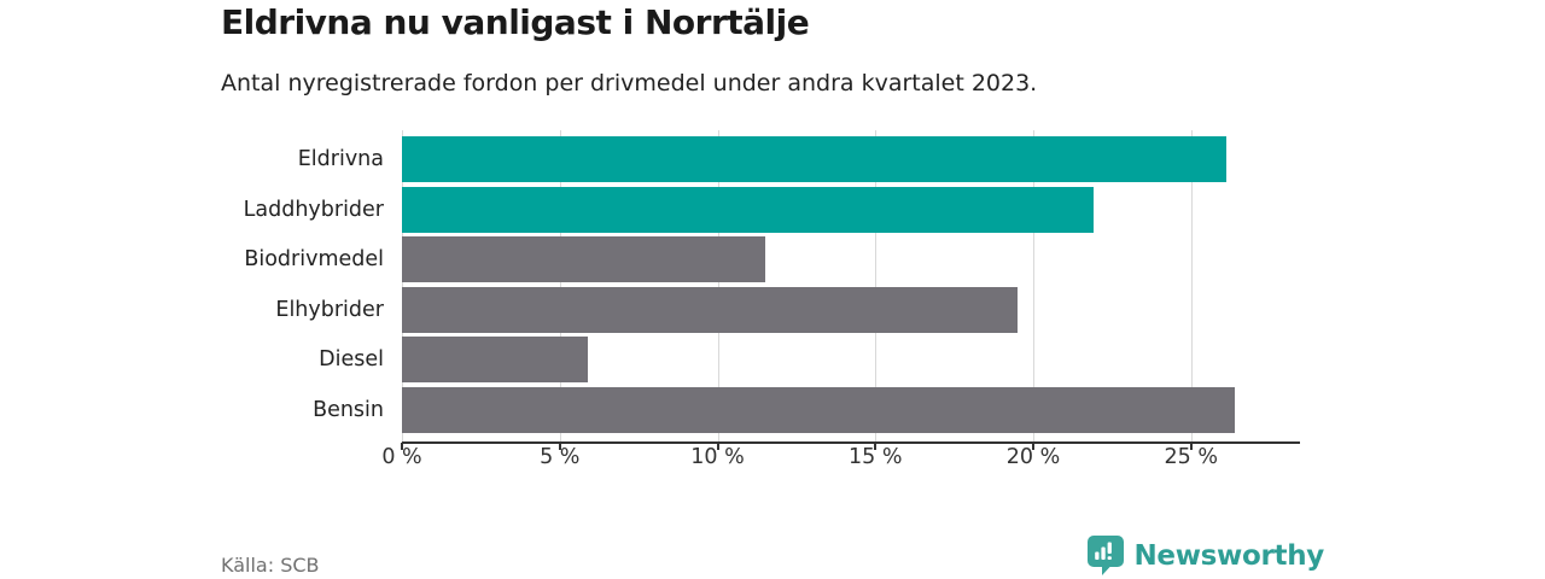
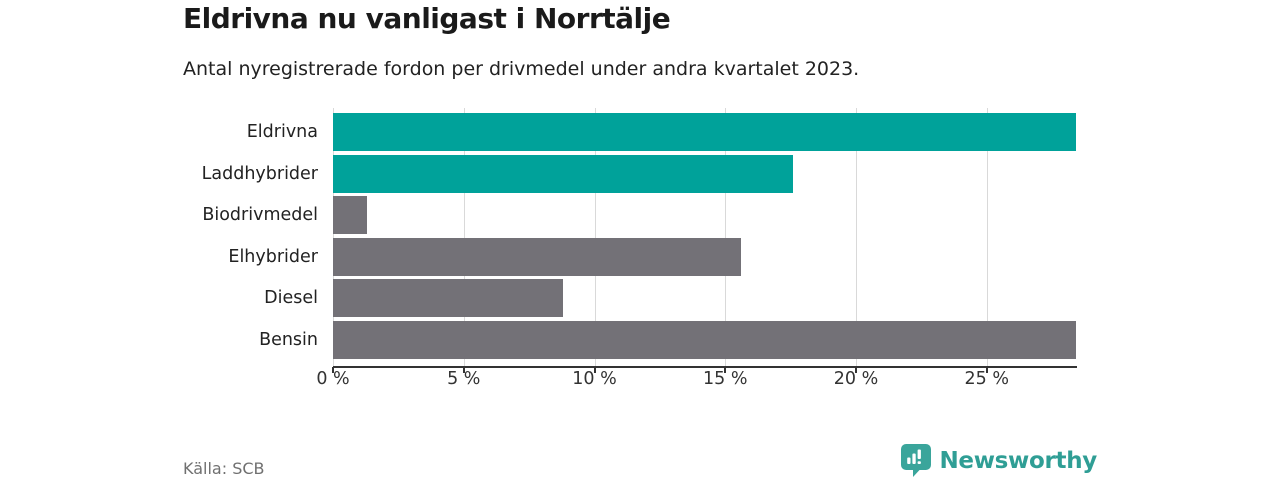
Eldrivna: 26.1% -> 28.4%
Laddhybrider: 21.9% -> 17.6%
Biodrivmedel: 11.5% -> 1.3%
Elhybrider: 19.5% -> 15.6%
Diesel: 5.9% -> 8.8%
Bensin: 26.4% -> 28.4%
